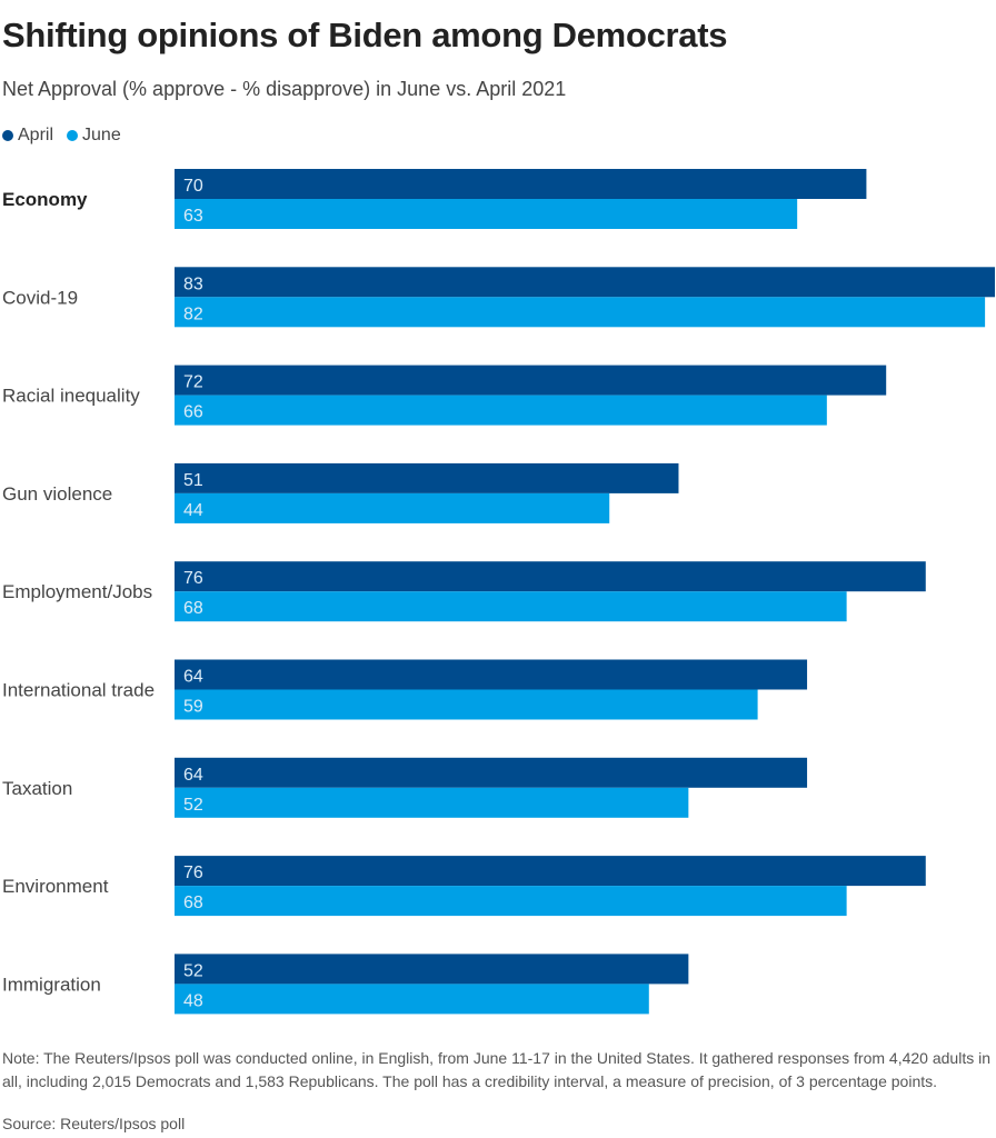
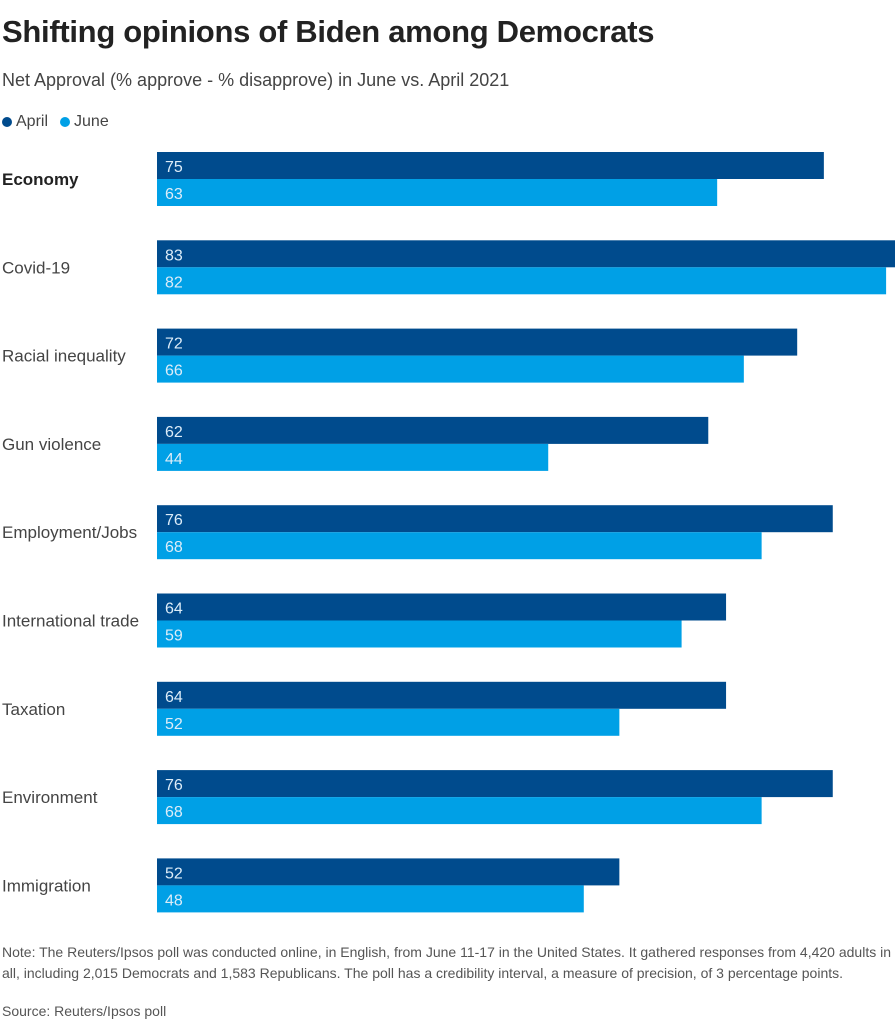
April/Economy: 70 -> 75
April/Gun violence: 51 -> 62
